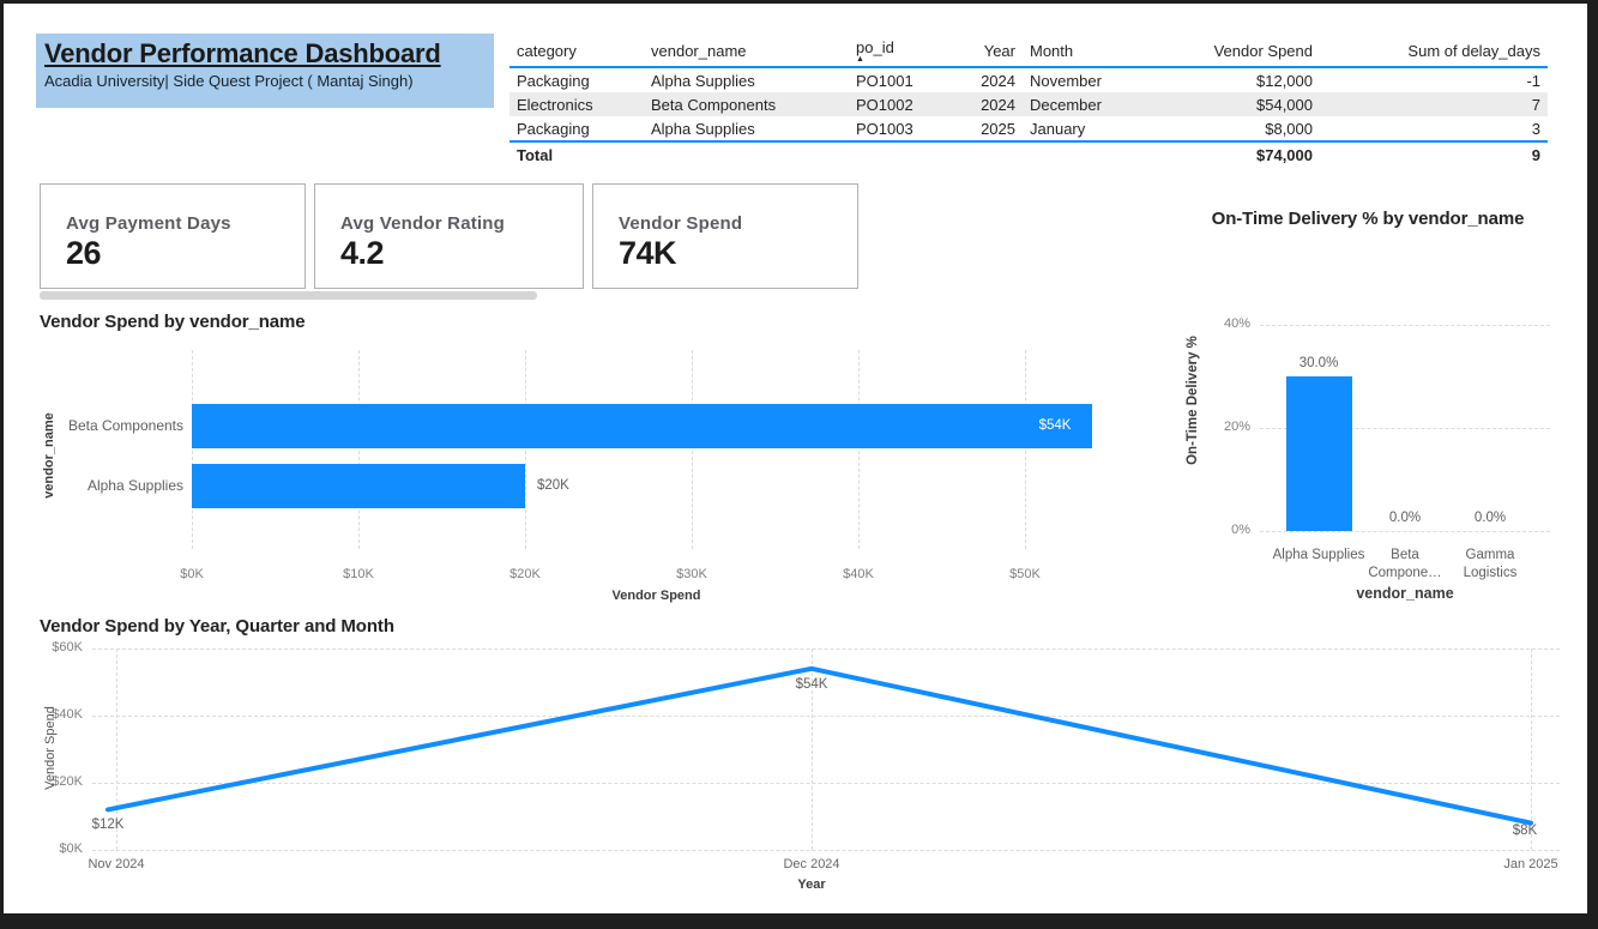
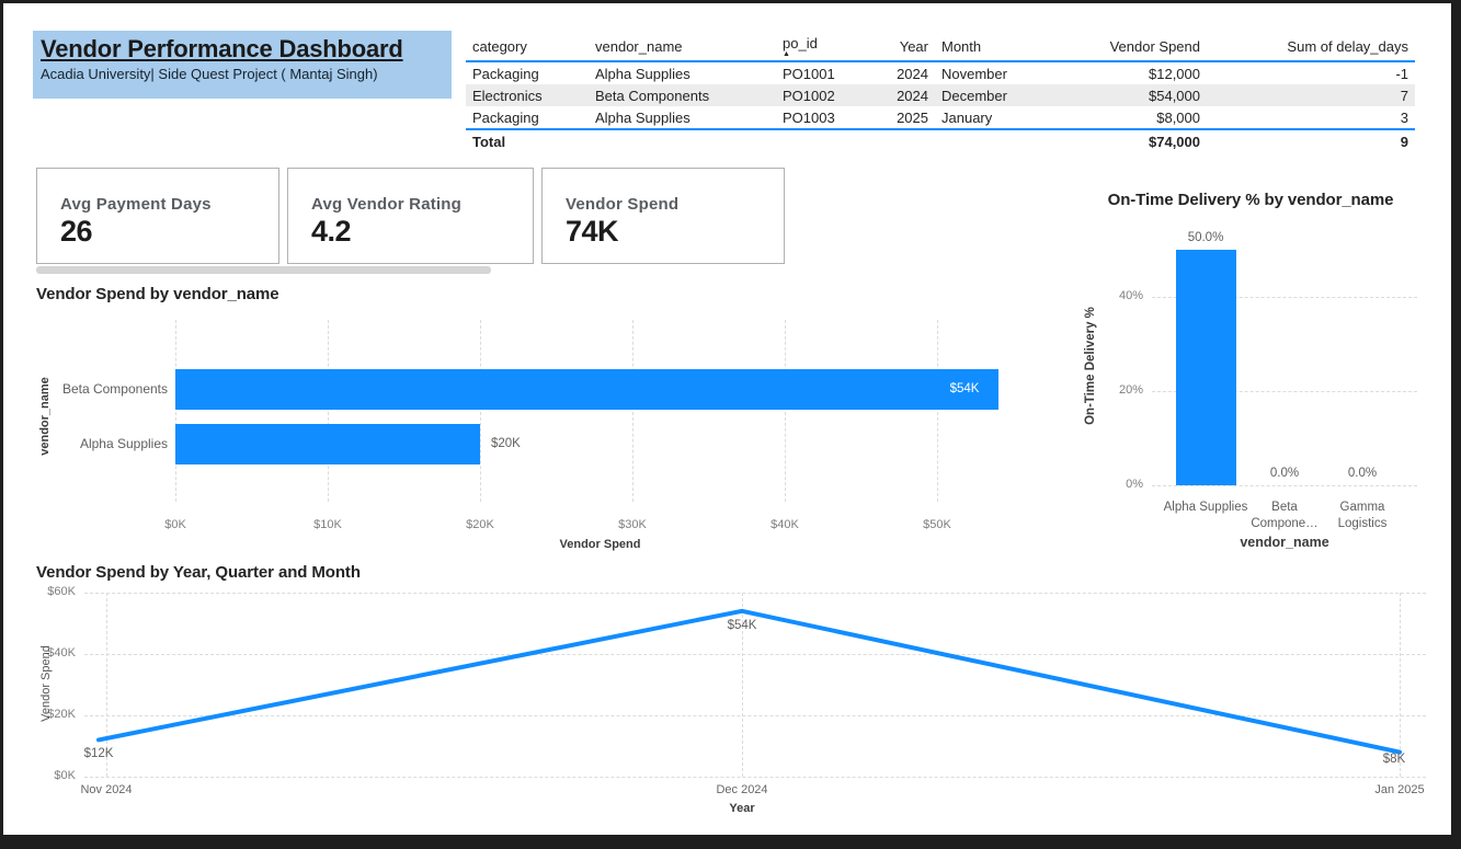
On-Time Delivery % by vendor_name/Alpha Supplies: 30.0% -> 50.0%
